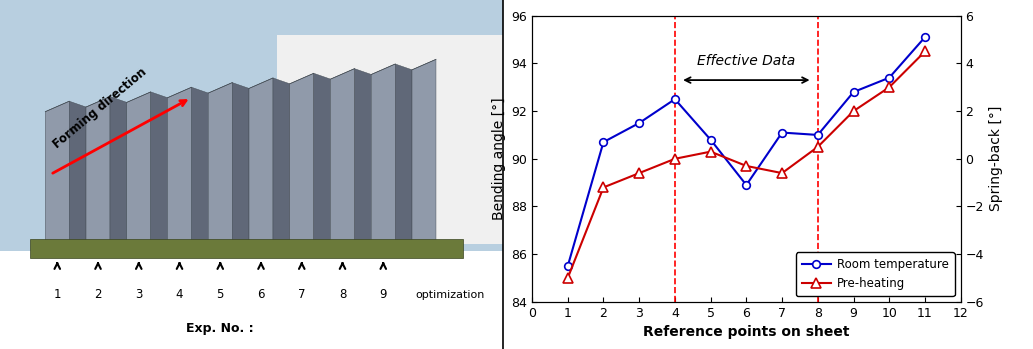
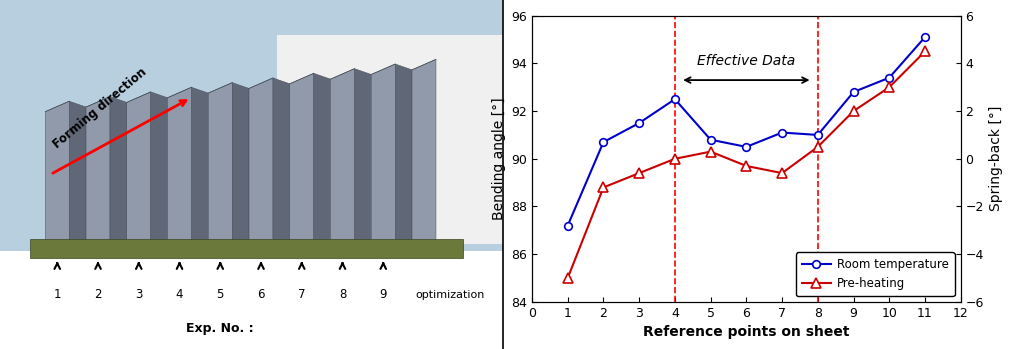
Room temperature/1: 85.5 -> 87.2
Room temperature/6: 88.9 -> 90.5
